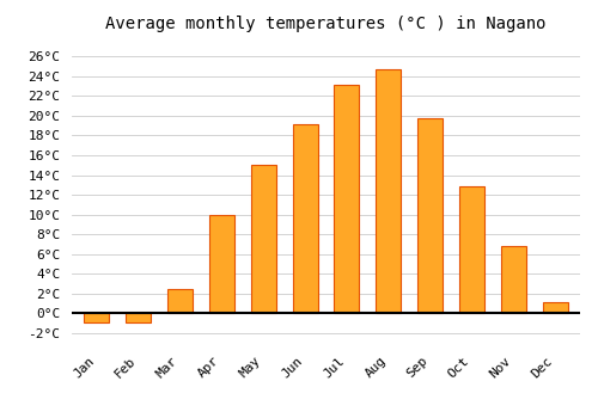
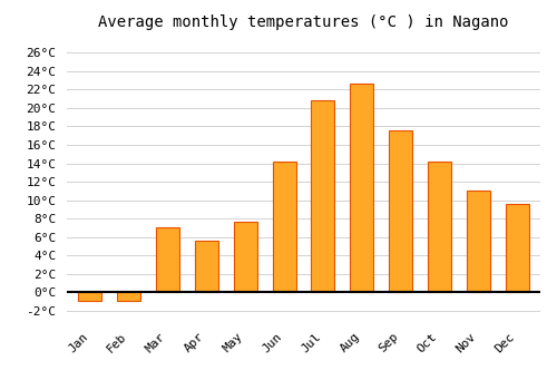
Mar: 2.5°C -> 7.0°C
Apr: 9.9°C -> 5.6°C
May: 15.0°C -> 7.6°C
Jun: 19.2°C -> 14.2°C
Jul: 23.1°C -> 20.8°C
Aug: 24.7°C -> 22.6°C
Sep: 19.7°C -> 17.6°C
Oct: 12.8°C -> 14.2°C
Nov: 6.8°C -> 11.0°C
Dec: 1.1°C -> 9.6°C
